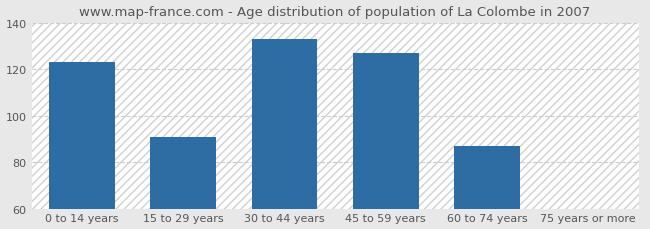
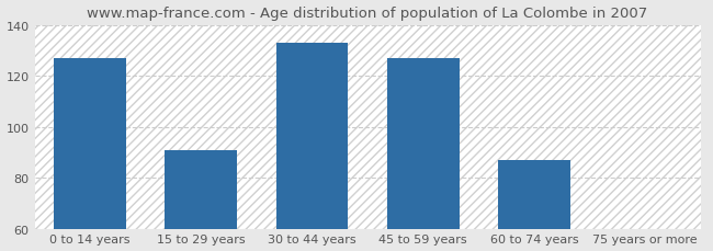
0 to 14 years: 123 -> 127
